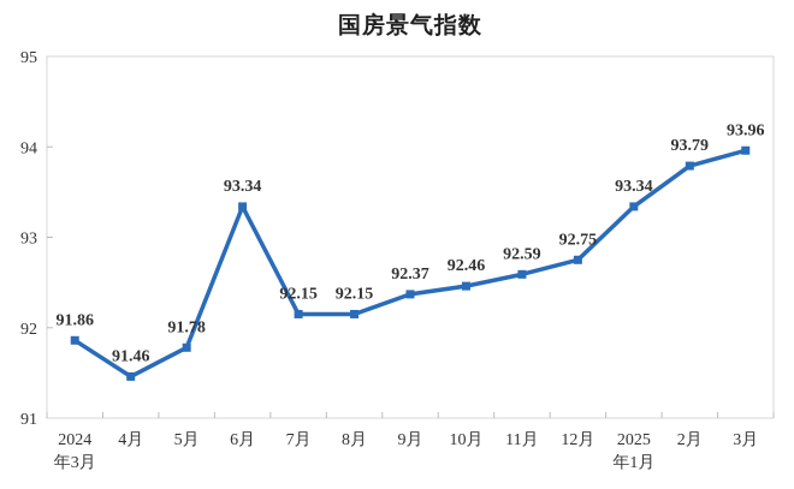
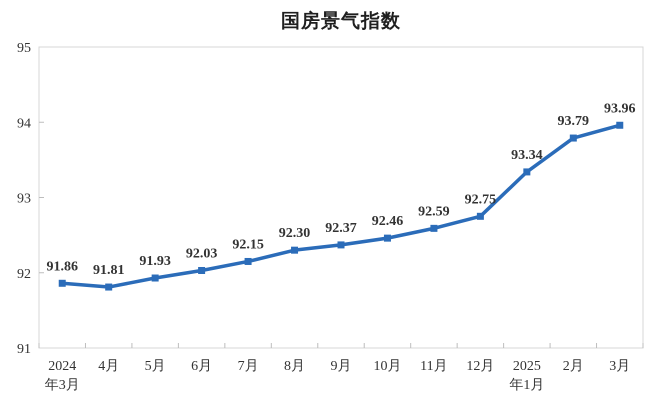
4月: 91.46 -> 91.81
5月: 91.78 -> 91.93
6月: 93.34 -> 92.03
8月: 92.15 -> 92.30
